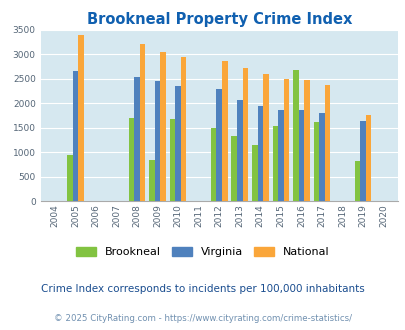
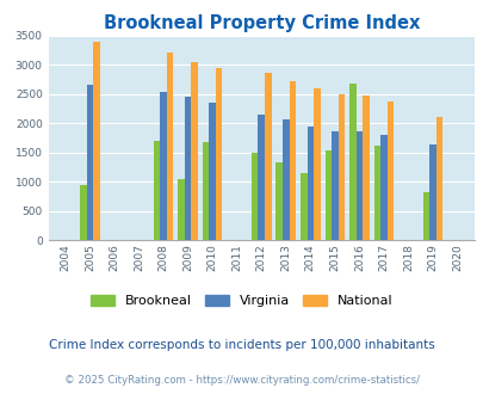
Brookneal/2009: 850 -> 1050
Virginia/2012: 2300 -> 2150
National/2019: 1750 -> 2110
